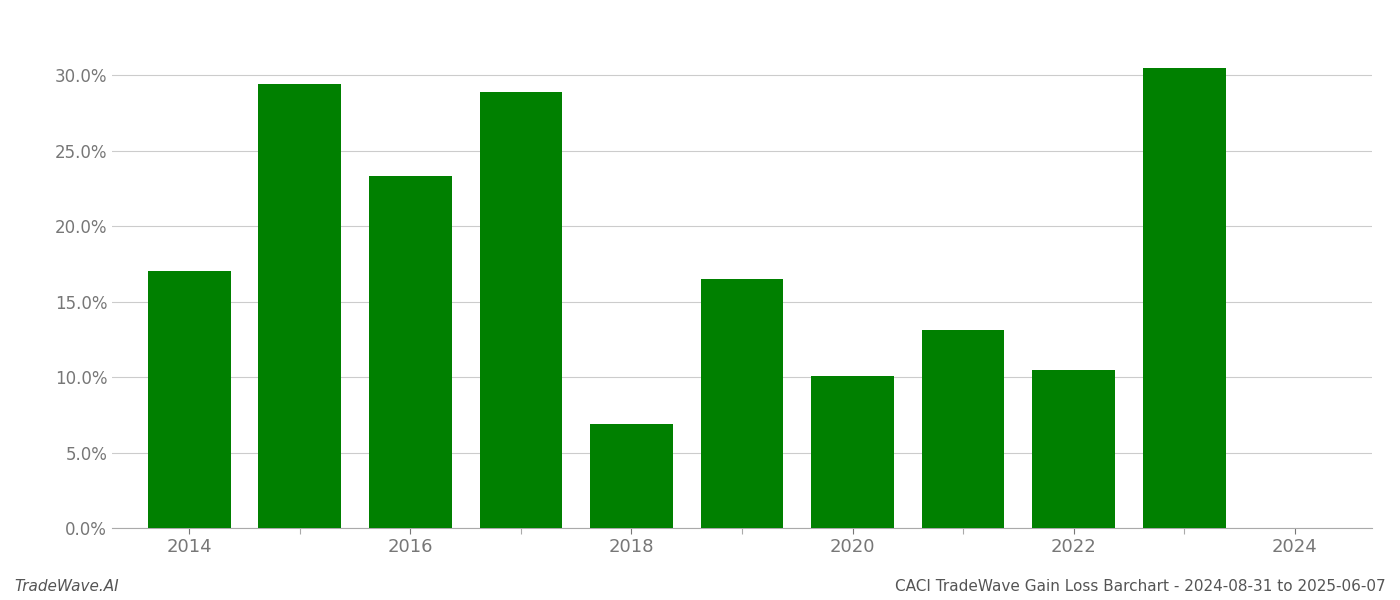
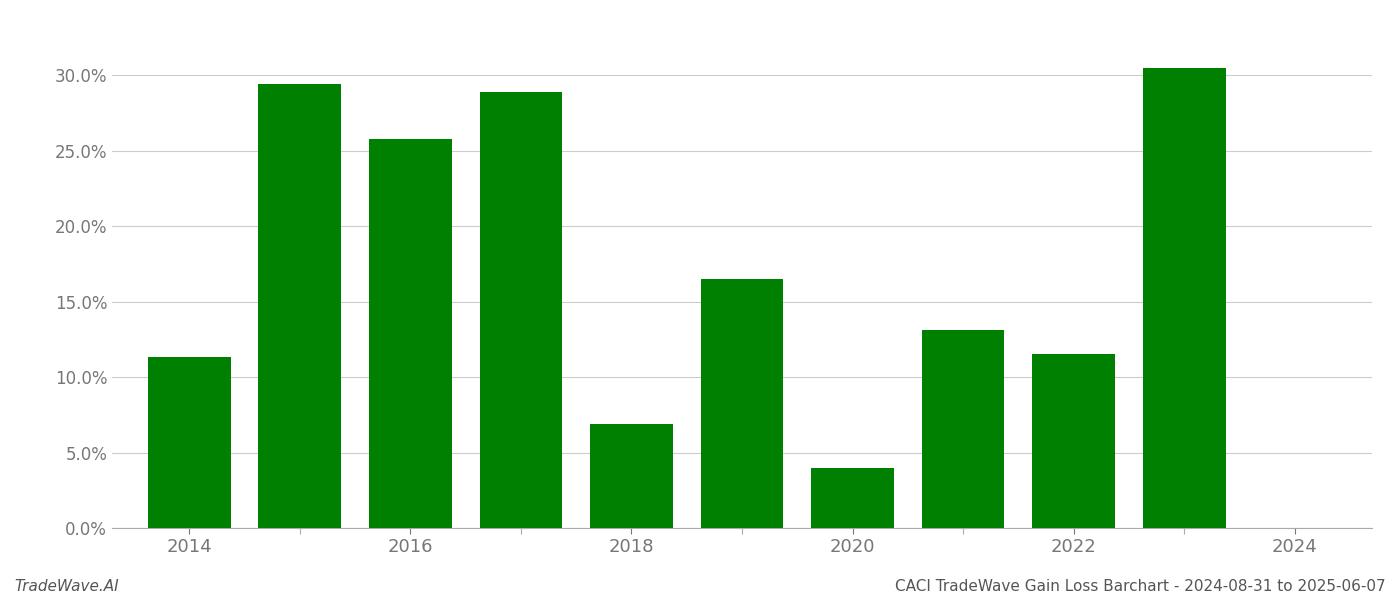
2014: 17.0% -> 11.3%
2016: 23.3% -> 25.8%
2020: 10.1% -> 4.0%
2022: 10.5% -> 11.5%
